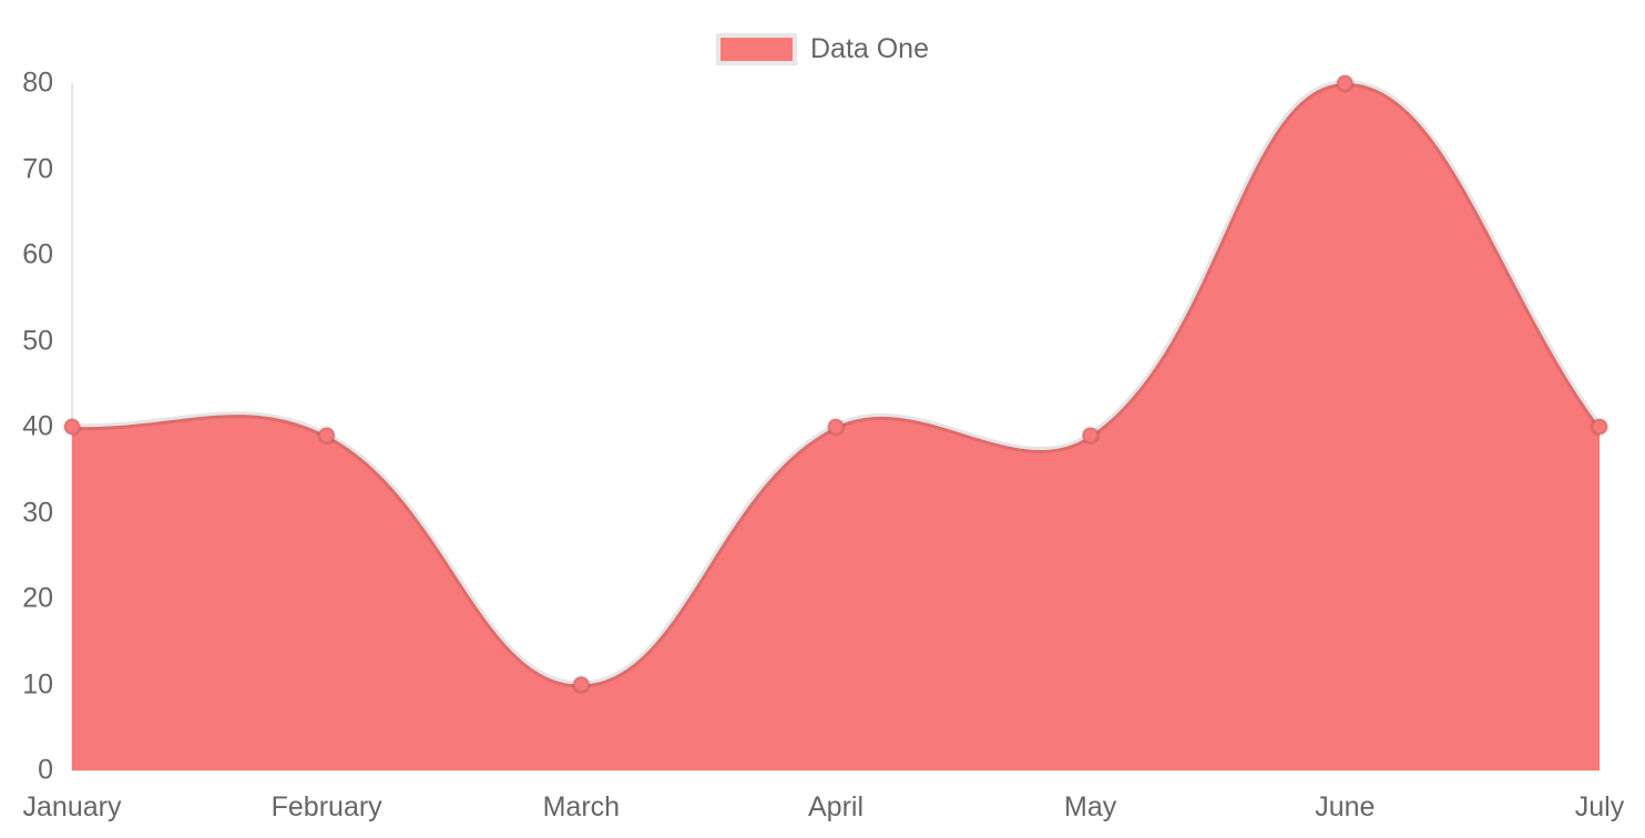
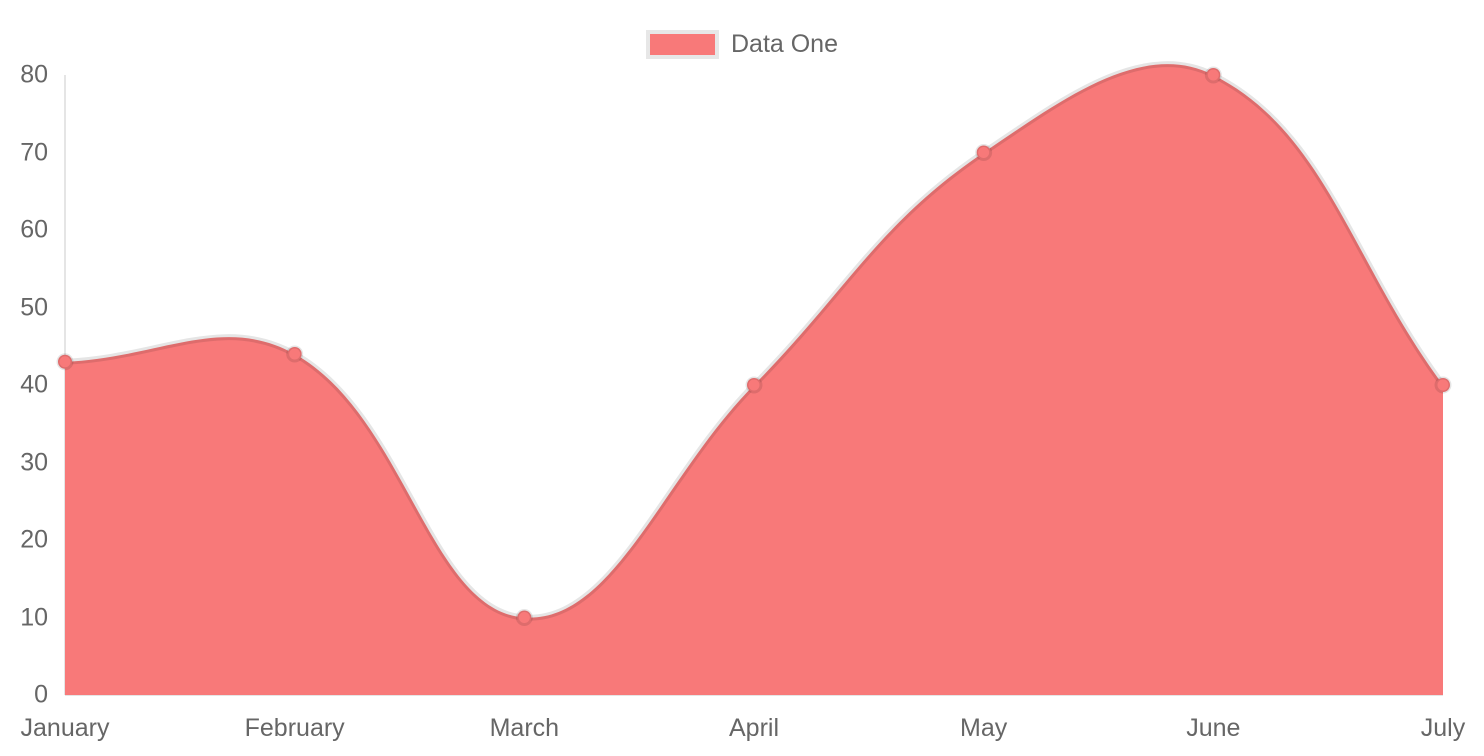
January: 40 -> 43
February: 39 -> 44
May: 39 -> 70
